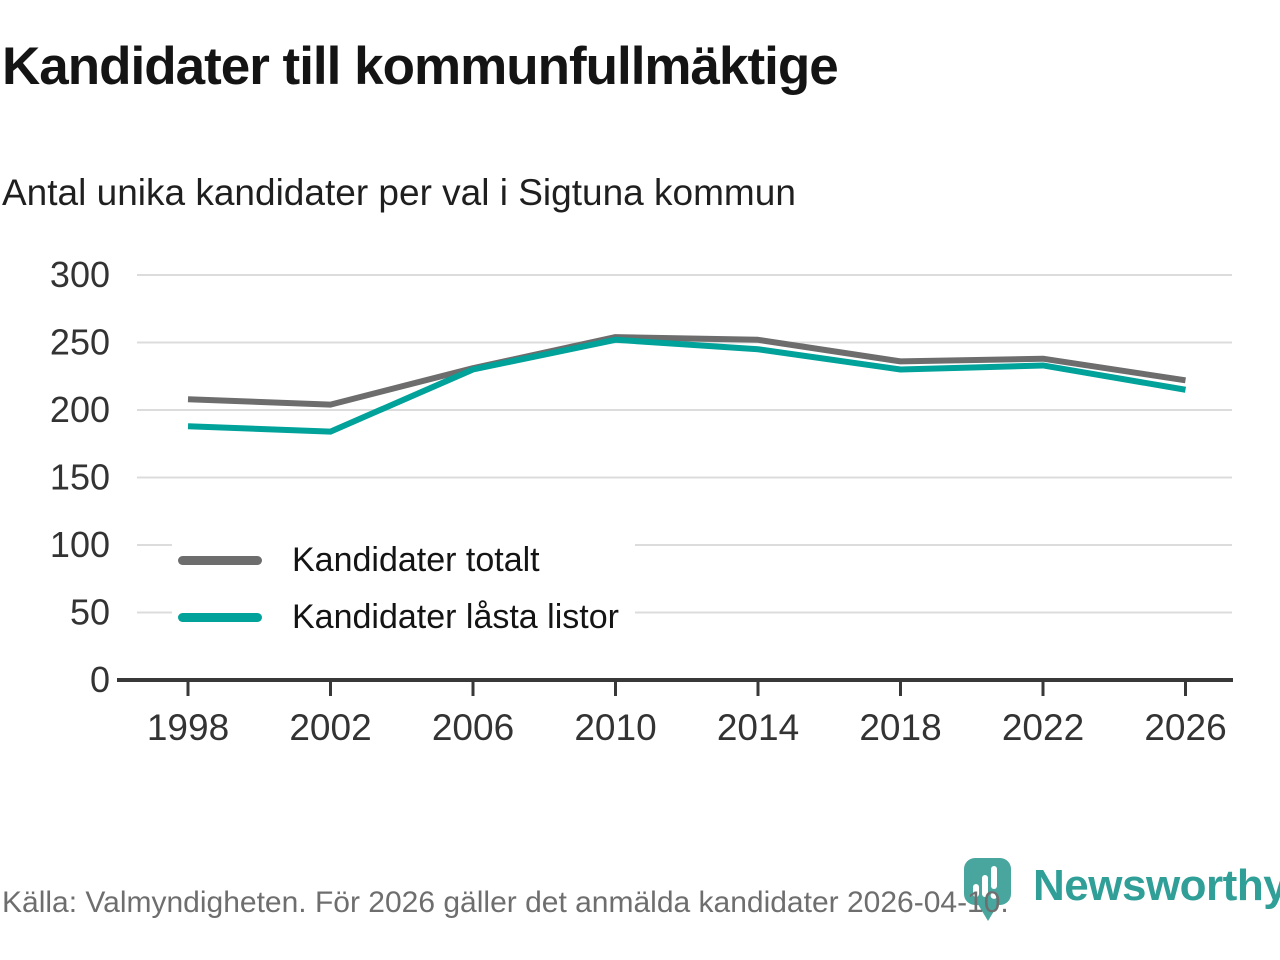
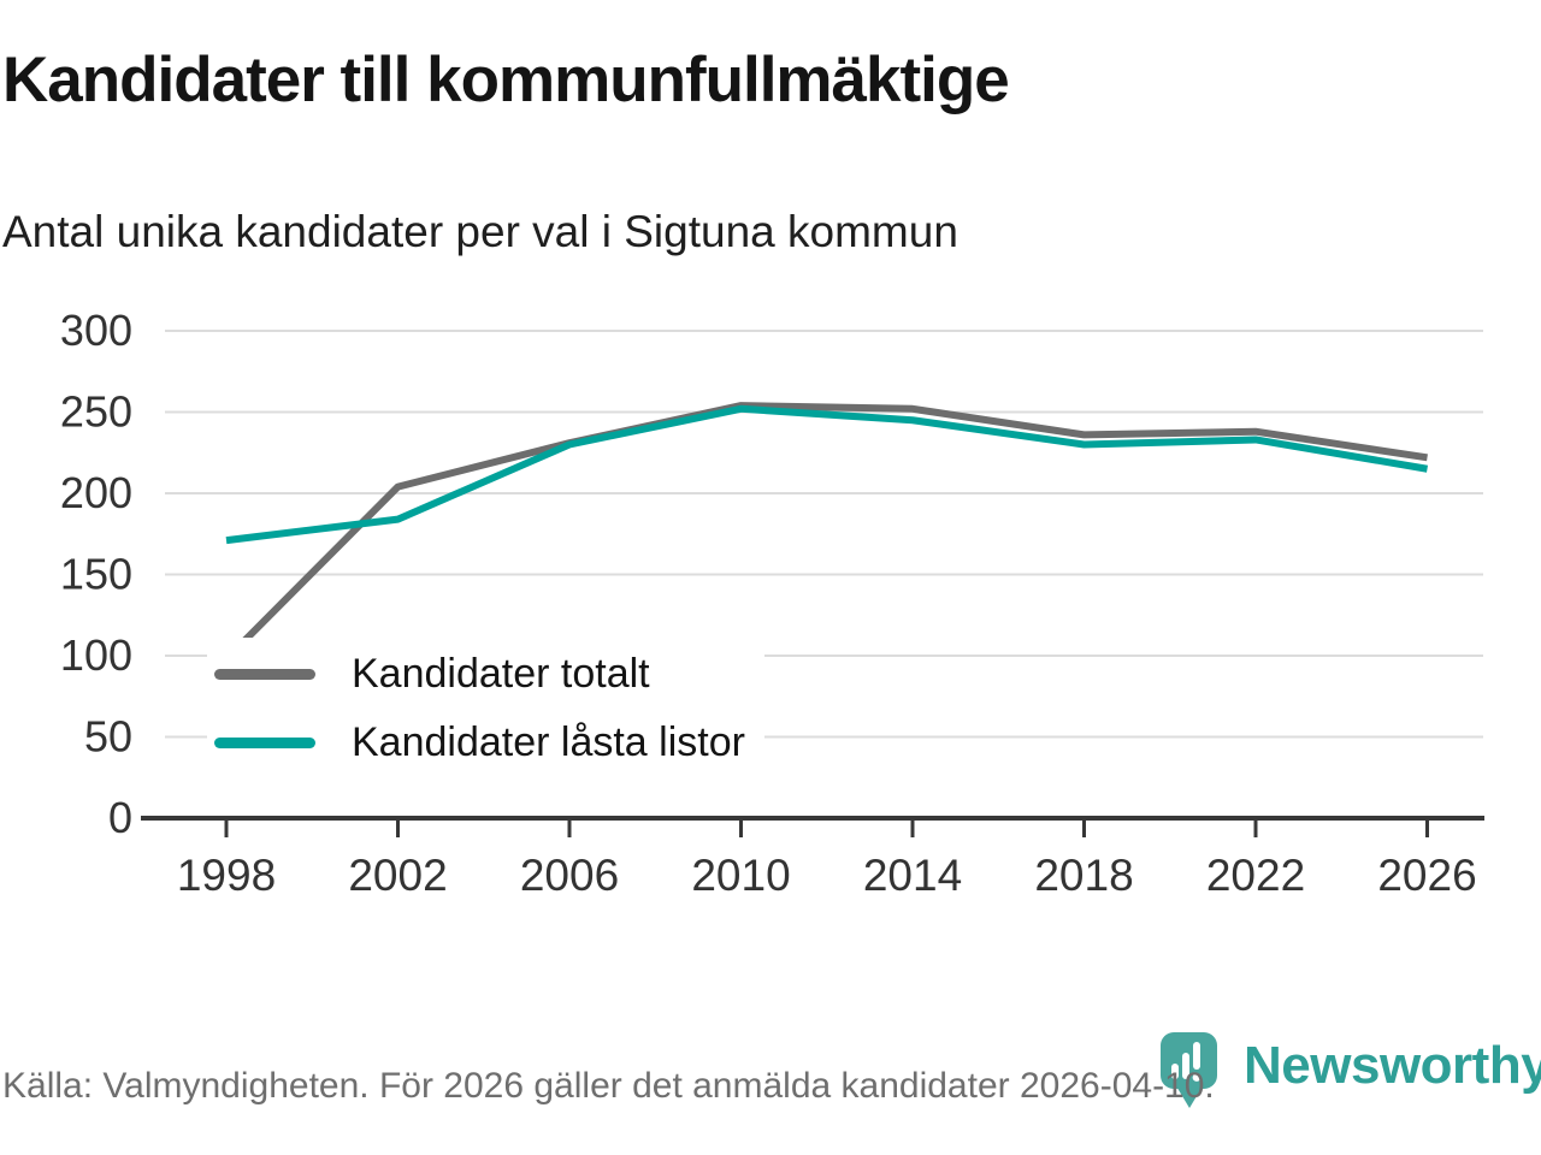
Kandidater totalt/1998: 208 -> 98
Kandidater låsta listor/1998: 188 -> 171
